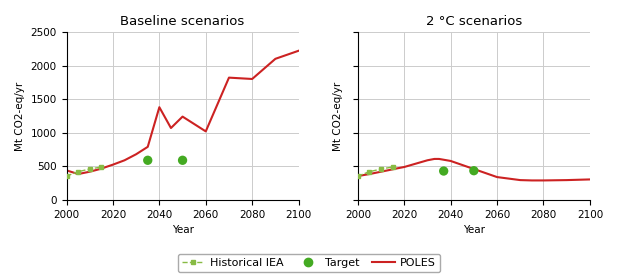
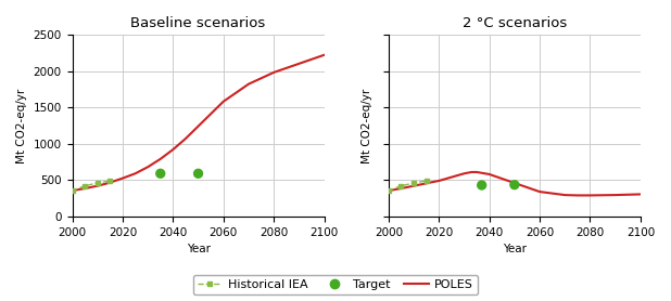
Baseline scenarios/POLES/2000: 440 -> 360
Baseline scenarios/POLES/2040: 1380 -> 920
Baseline scenarios/POLES/2060: 1020 -> 1580
Baseline scenarios/POLES/2080: 1800 -> 1980
